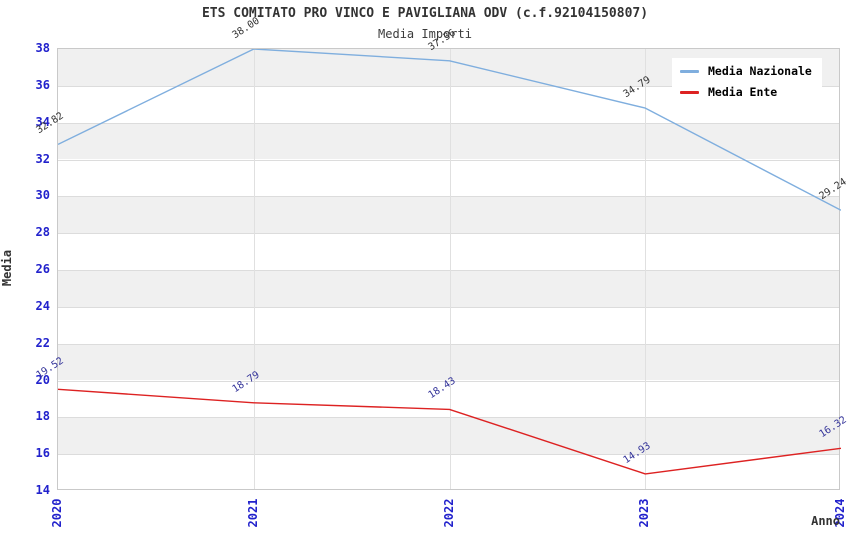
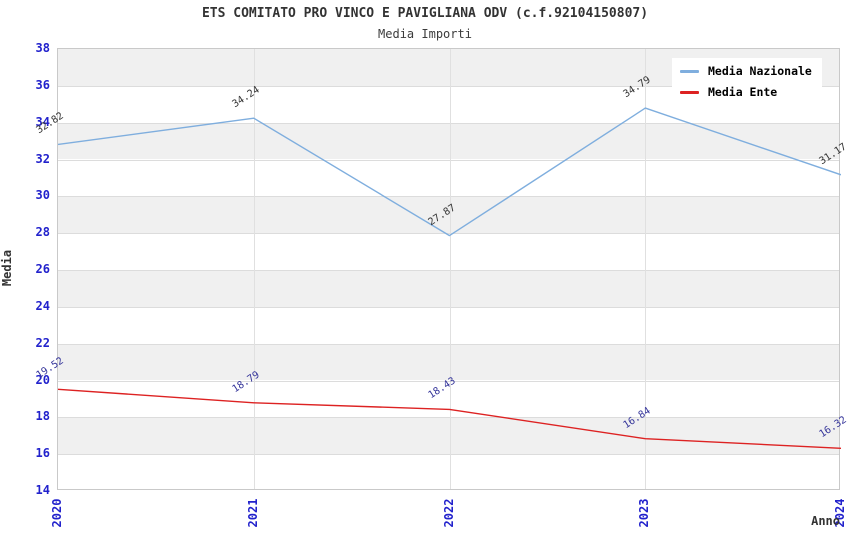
Media Nazionale/2021: 38.00 -> 34.24
Media Nazionale/2022: 37.36 -> 27.87
Media Ente/2023: 14.93 -> 16.84
Media Nazionale/2024: 29.24 -> 31.17
